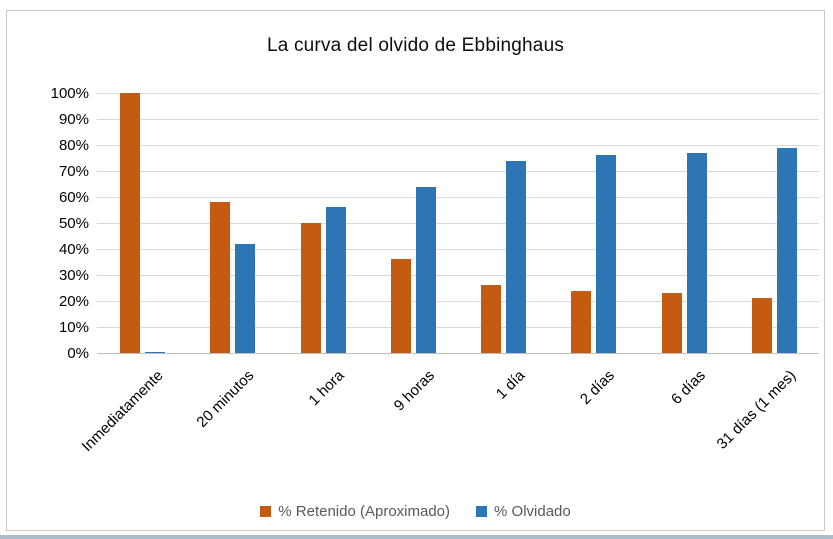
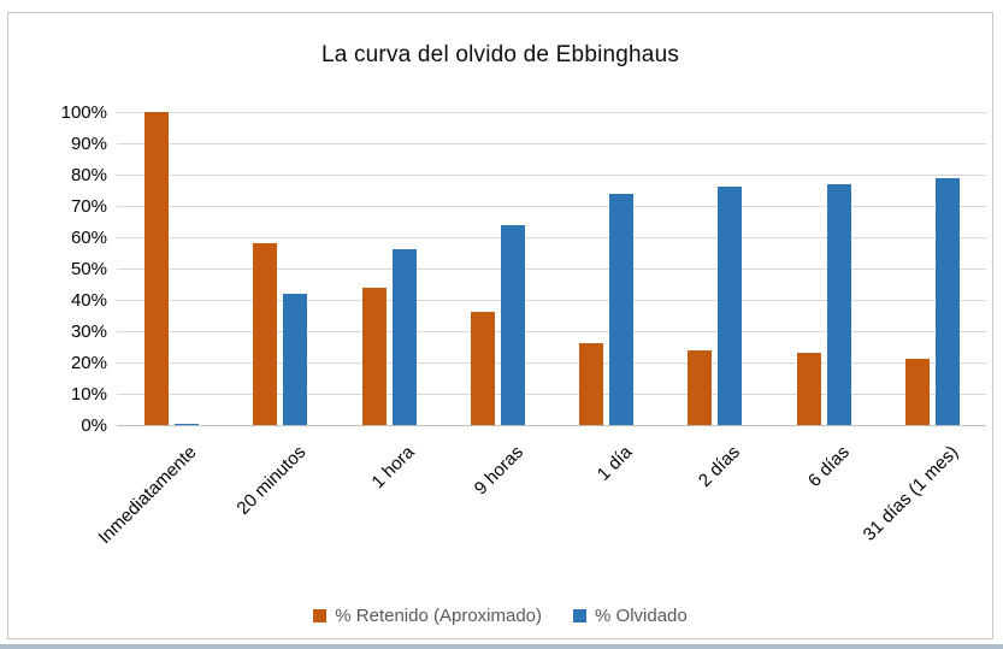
% Retenido (Aproximado)/1 hora: 50% -> 44%
